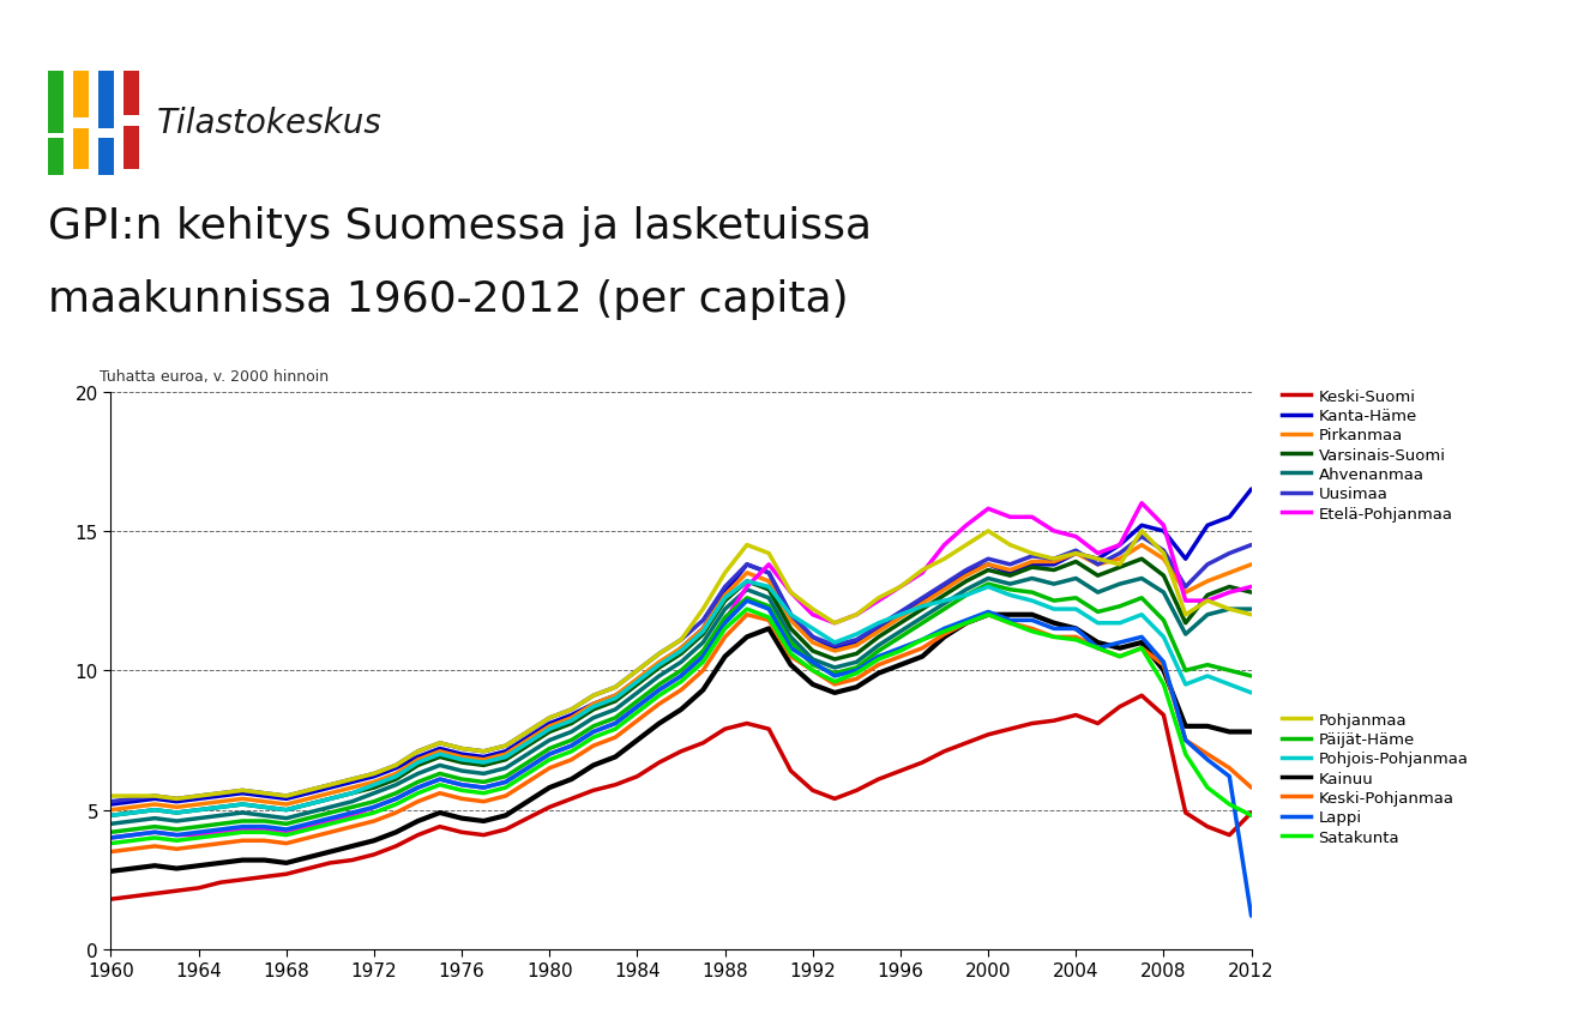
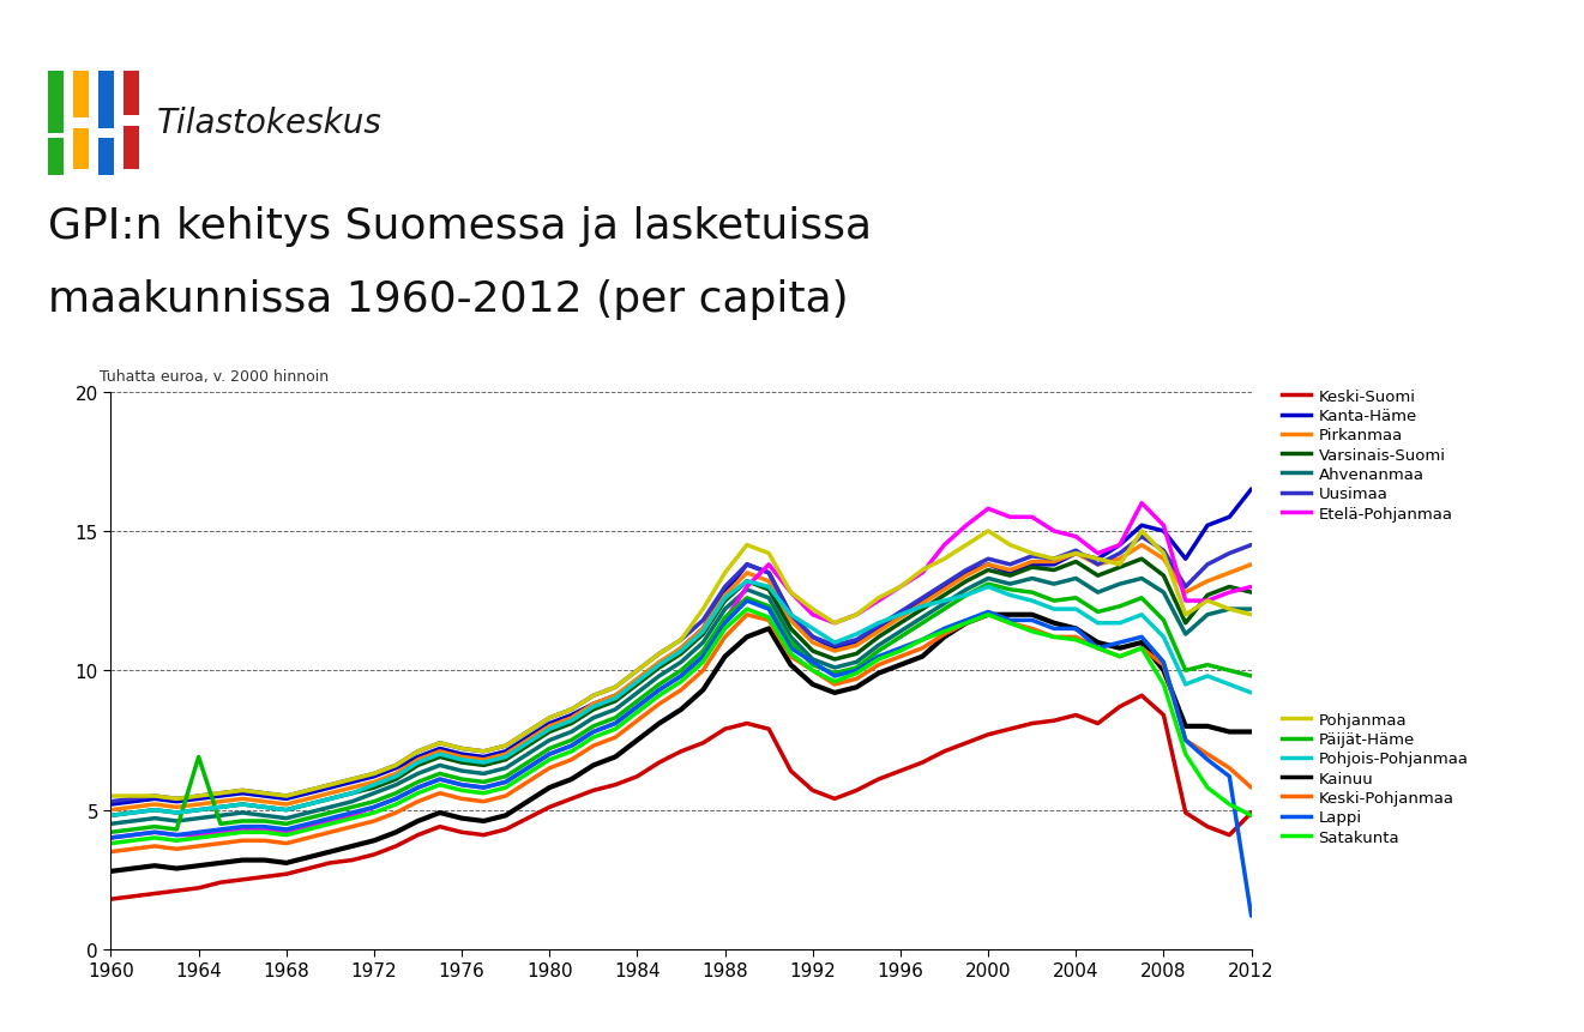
Päijät-Häme/1964: 4.4 -> 6.9
